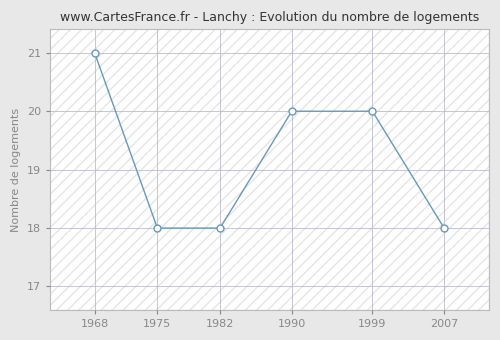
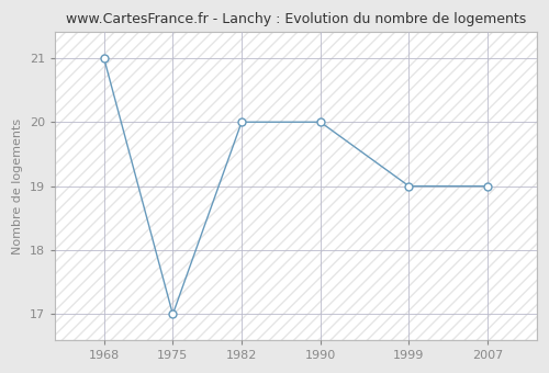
1975: 18 -> 17
1982: 18 -> 20
1999: 20 -> 19
2007: 18 -> 19
